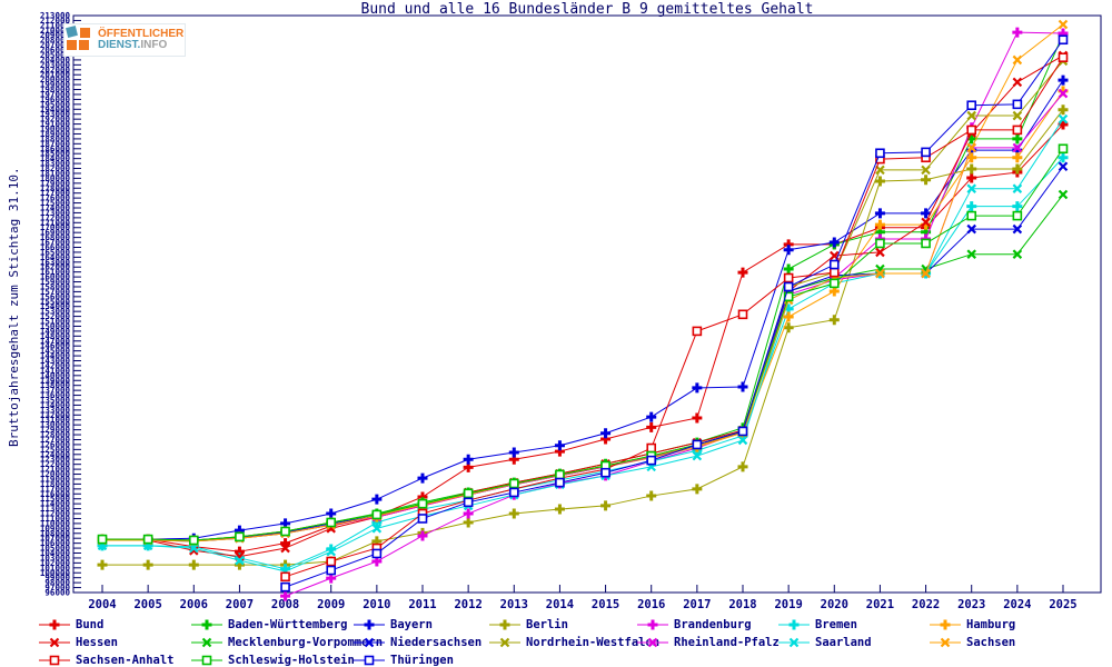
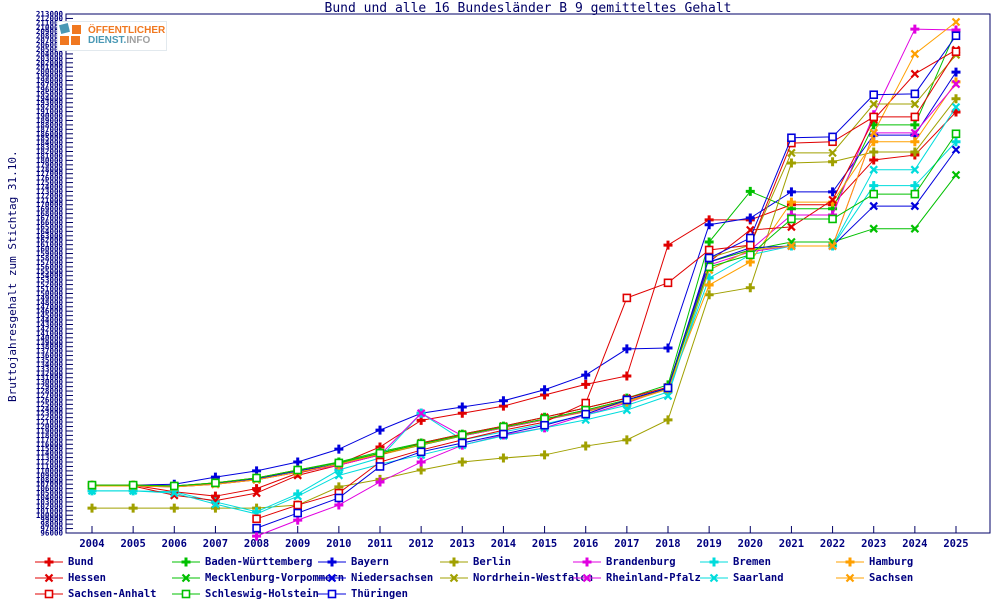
Bremen/2012: 115000 -> 123000
Rheinland-Pfalz/2012: 116000 -> 123000
Baden-Württemberg/2020: 167000 -> 173000
